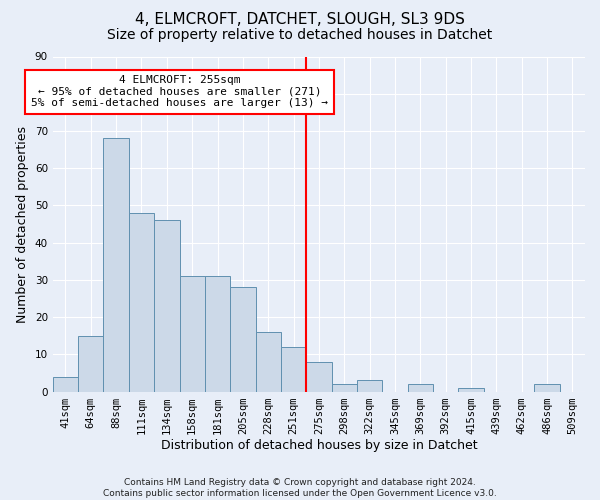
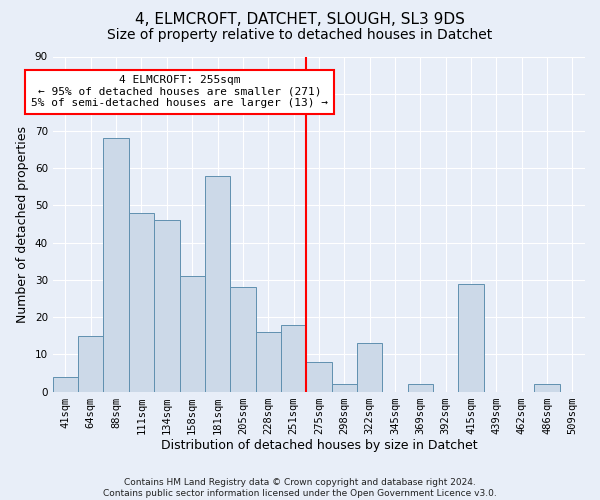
181sqm: 31 -> 58
251sqm: 12 -> 18
322sqm: 3 -> 13
415sqm: 1 -> 29
